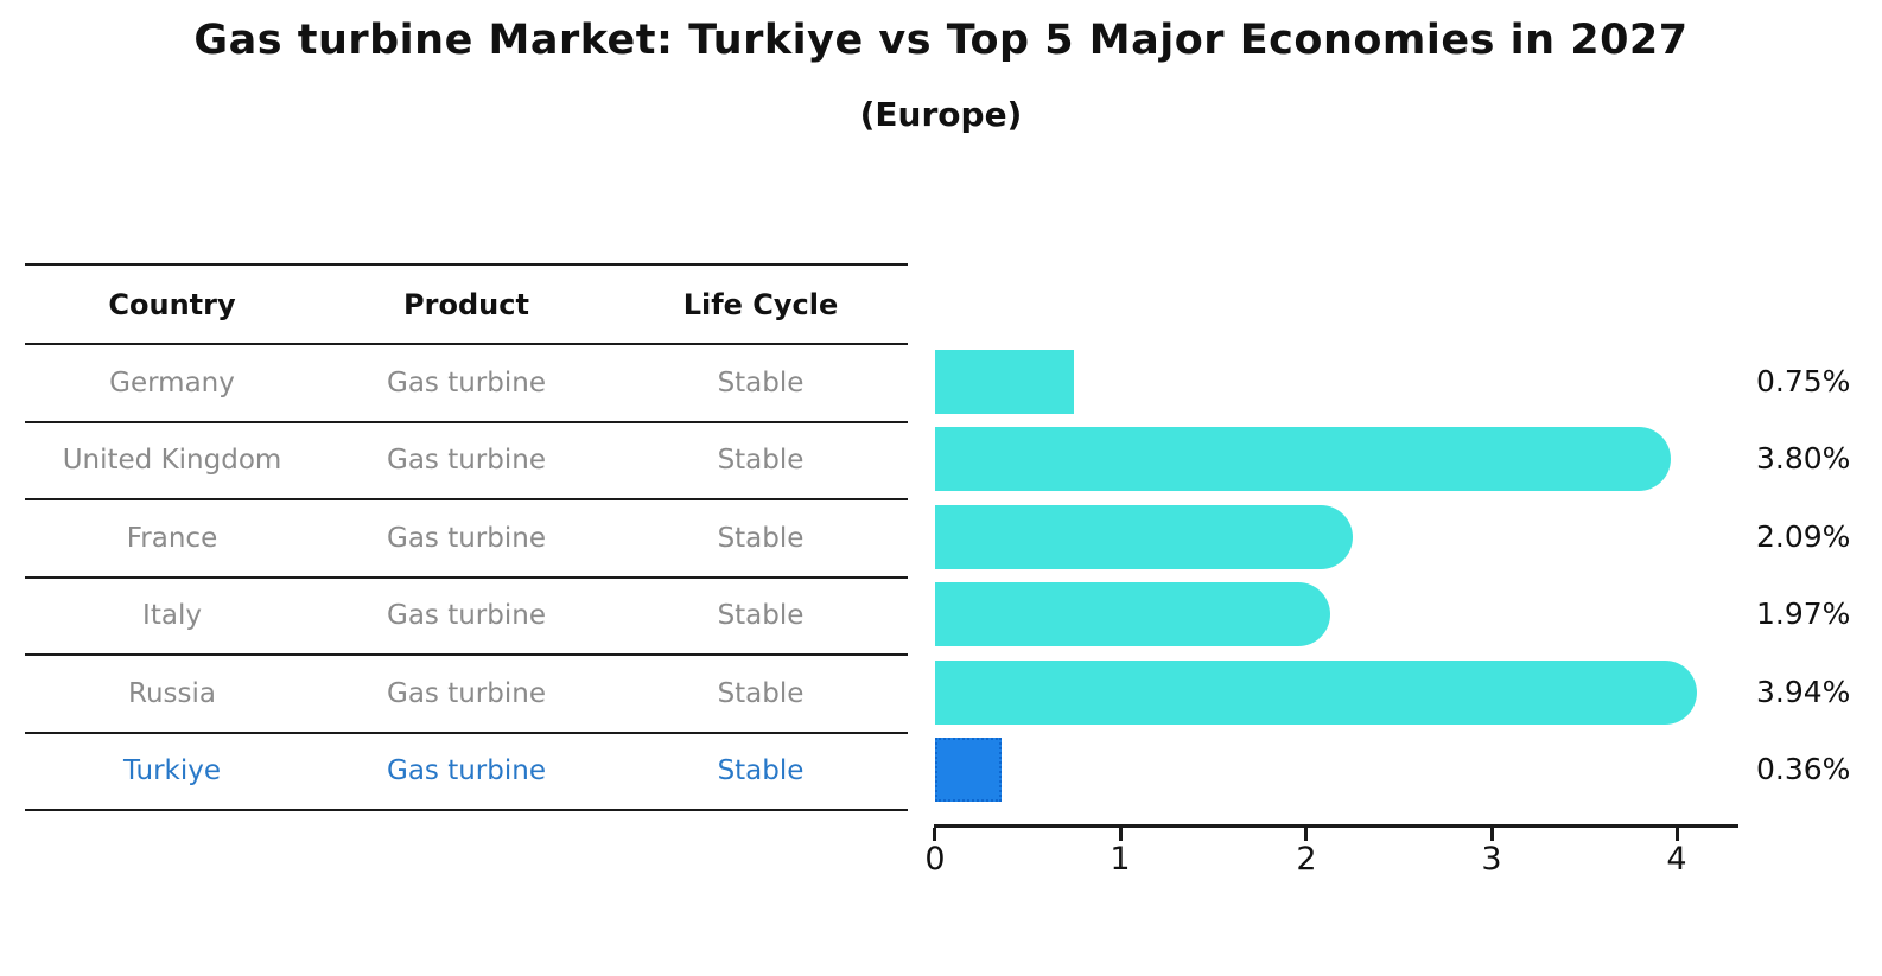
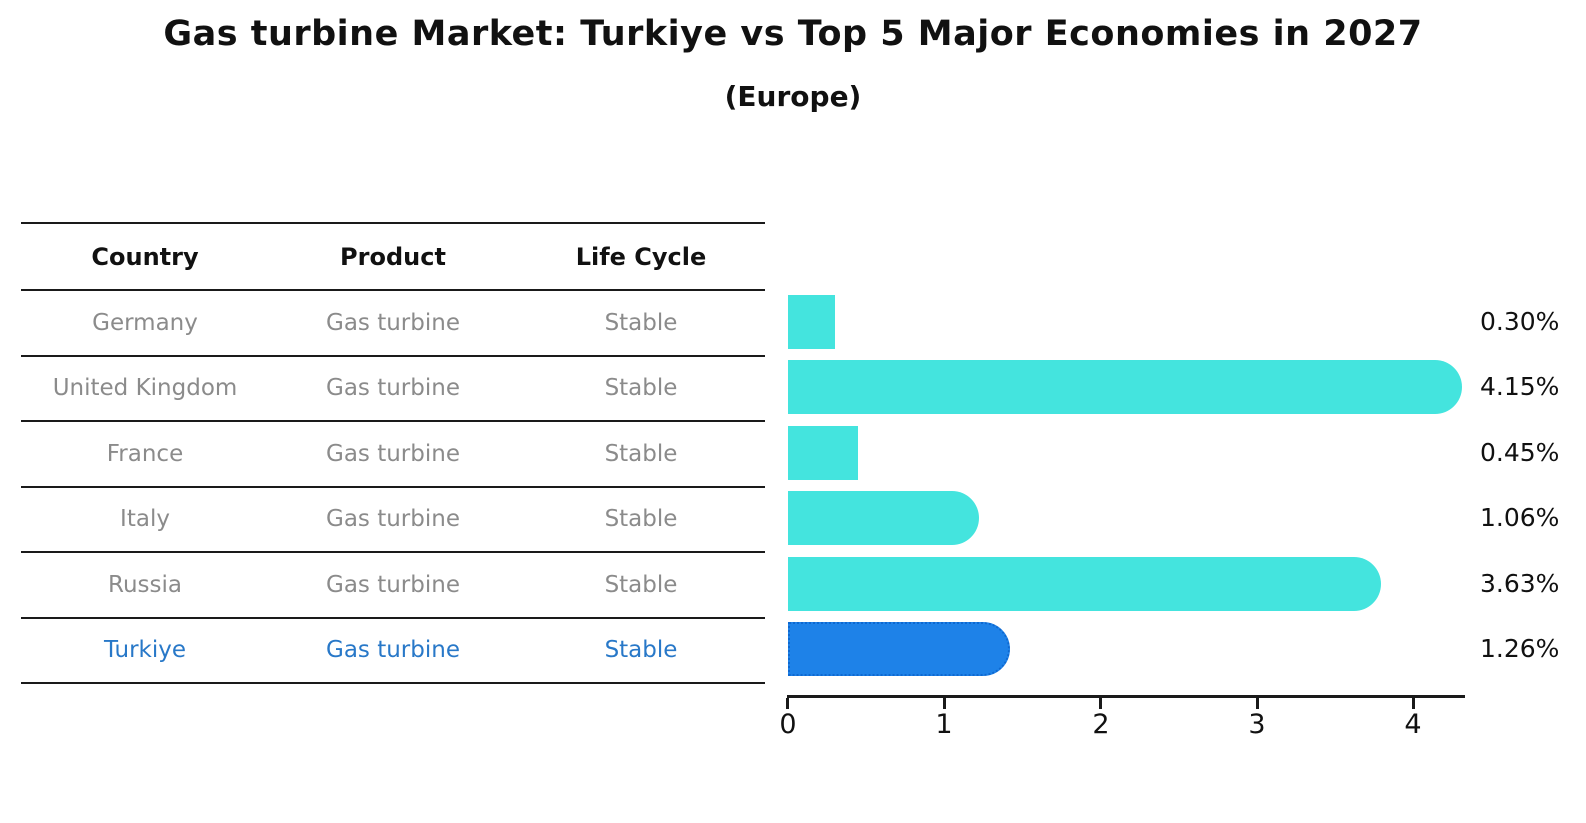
Germany: 0.75% -> 0.30%
United Kingdom: 3.80% -> 4.15%
France: 2.09% -> 0.45%
Italy: 1.97% -> 1.06%
Russia: 3.94% -> 3.63%
Turkiye: 0.36% -> 1.26%
